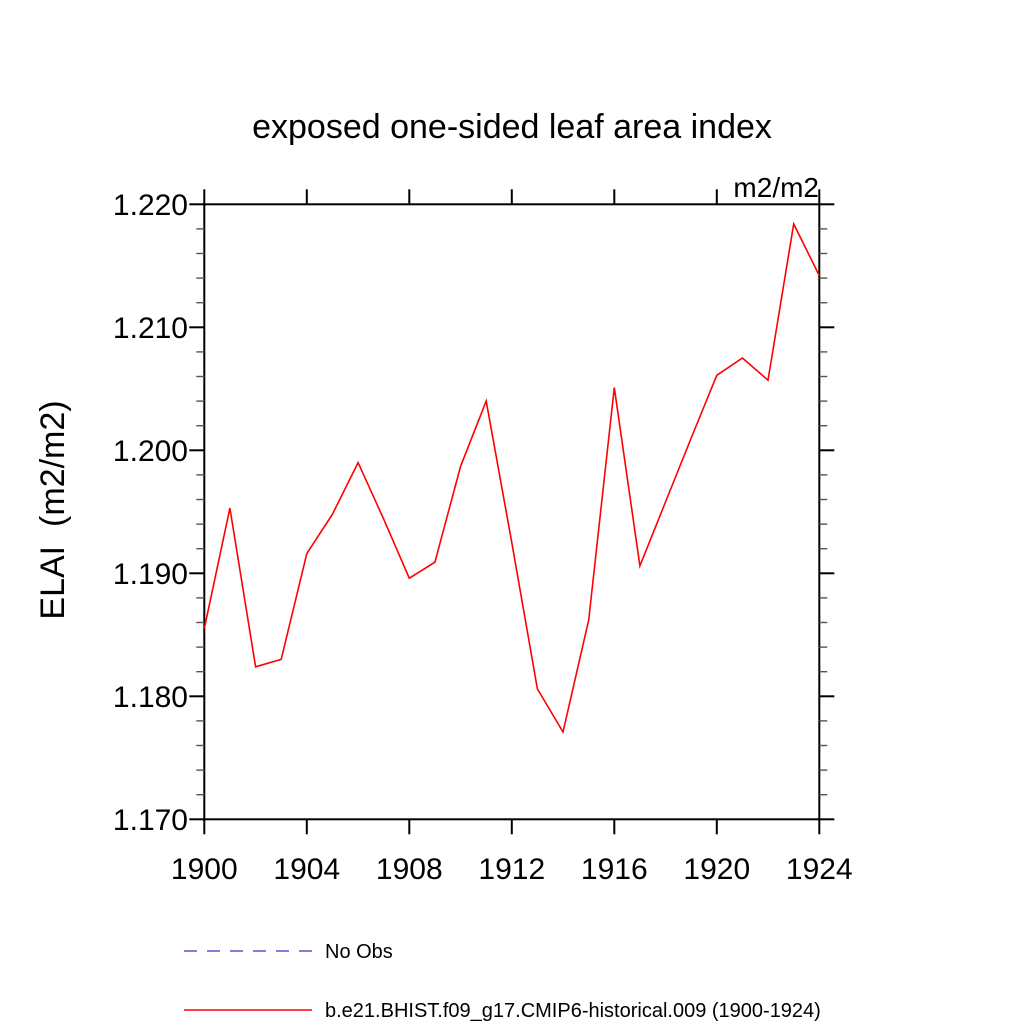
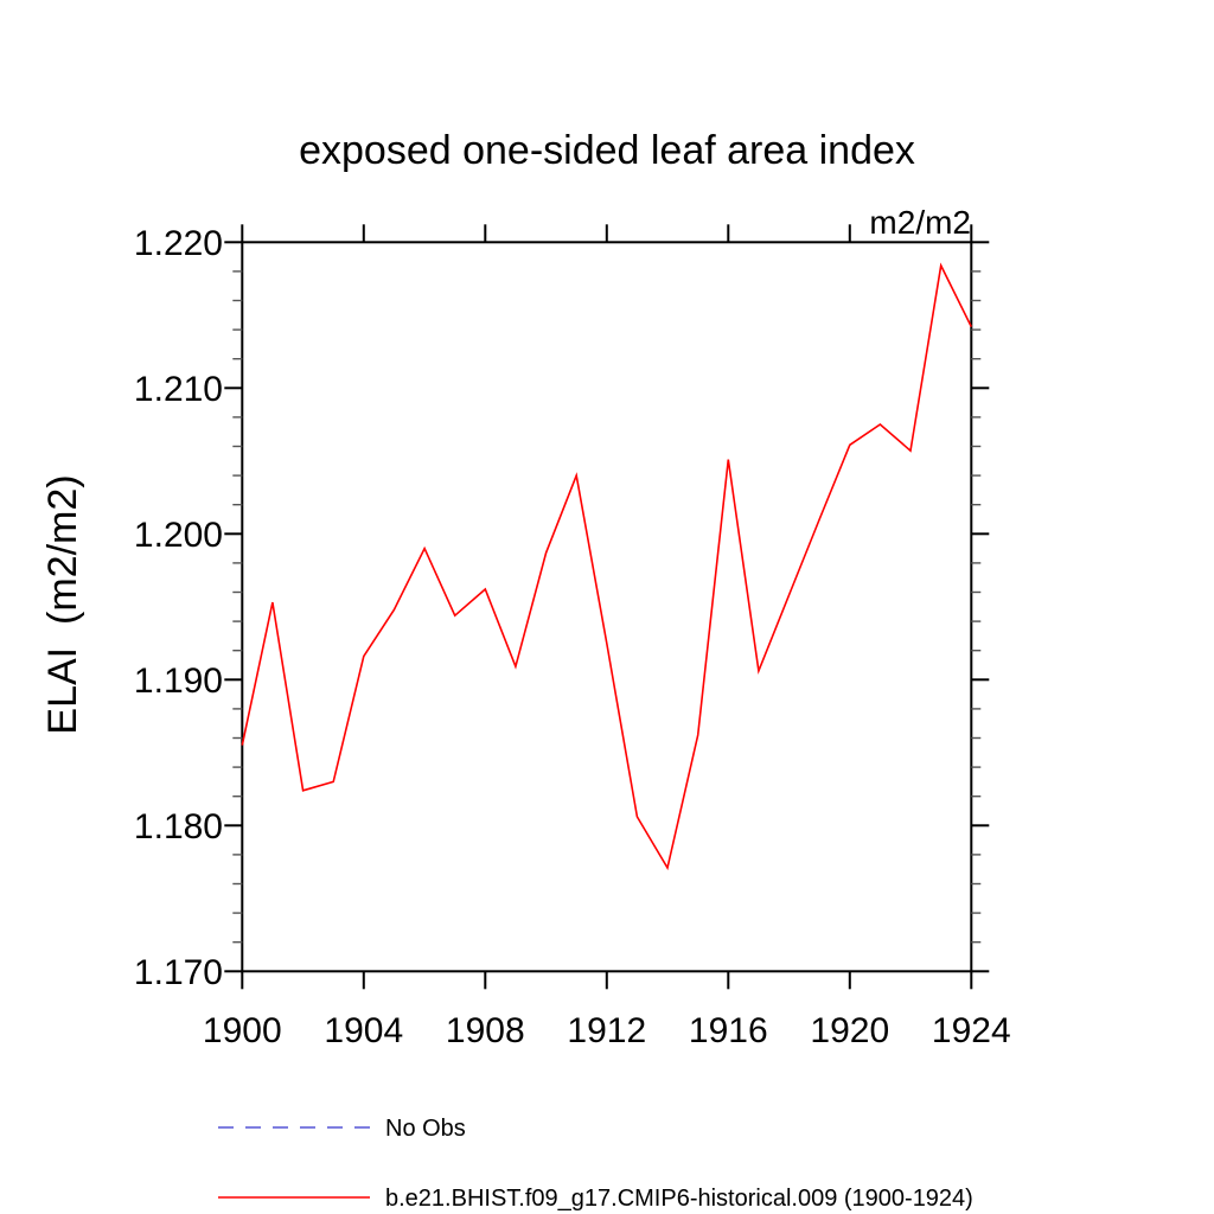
1908: 1.1896 -> 1.1962
